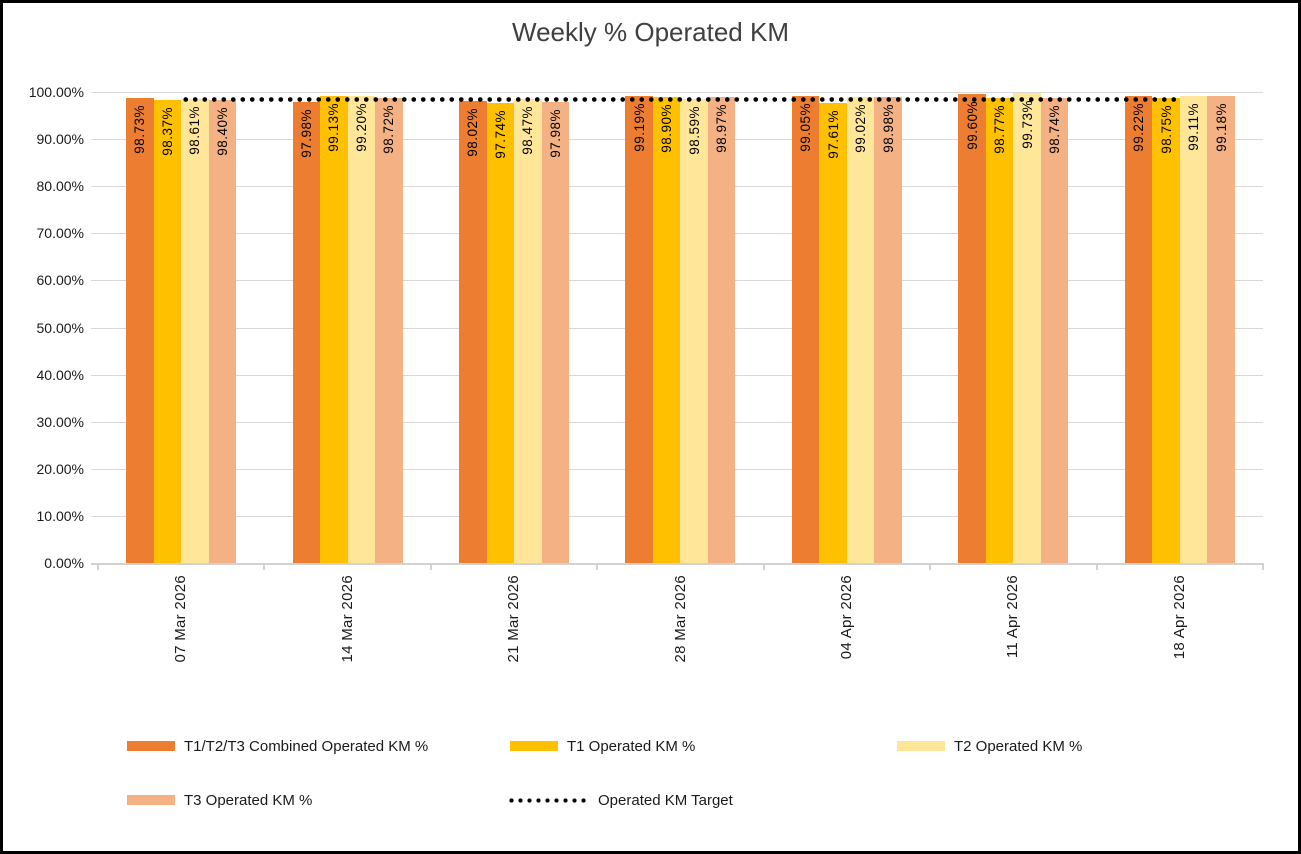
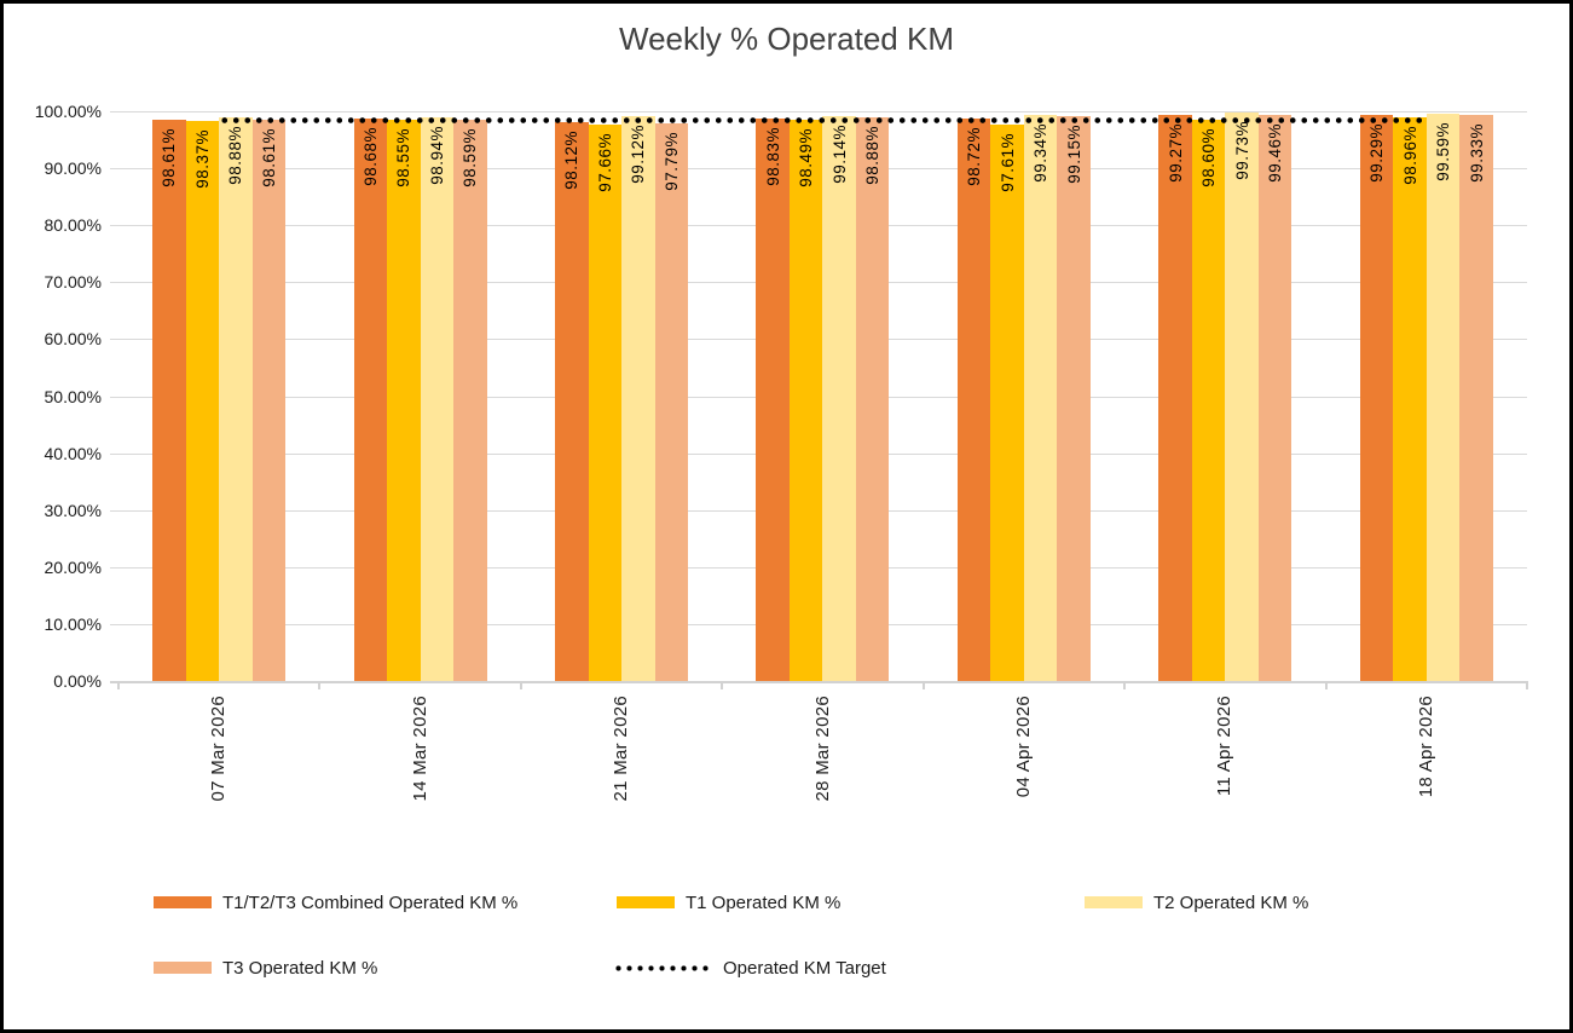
T1/T2/T3 Combined Operated KM %/07 Mar 2026: 98.73% -> 98.61%
T2 Operated KM %/07 Mar 2026: 98.61% -> 98.88%
T3 Operated KM %/07 Mar 2026: 98.40% -> 98.61%
T1/T2/T3 Combined Operated KM %/14 Mar 2026: 97.98% -> 98.68%
T1 Operated KM %/14 Mar 2026: 99.13% -> 98.55%
T2 Operated KM %/14 Mar 2026: 99.20% -> 98.94%
T3 Operated KM %/14 Mar 2026: 98.72% -> 98.59%
T1/T2/T3 Combined Operated KM %/21 Mar 2026: 98.02% -> 98.12%
T1 Operated KM %/21 Mar 2026: 97.74% -> 97.66%
T2 Operated KM %/21 Mar 2026: 98.47% -> 99.12%
T3 Operated KM %/21 Mar 2026: 97.98% -> 97.79%
T1/T2/T3 Combined Operated KM %/28 Mar 2026: 99.19% -> 98.83%
T1 Operated KM %/28 Mar 2026: 98.90% -> 98.49%
T2 Operated KM %/28 Mar 2026: 98.59% -> 99.14%
T3 Operated KM %/28 Mar 2026: 98.97% -> 98.88%
T1/T2/T3 Combined Operated KM %/04 Apr 2026: 99.05% -> 98.72%
T2 Operated KM %/04 Apr 2026: 99.02% -> 99.34%
T3 Operated KM %/04 Apr 2026: 98.98% -> 99.15%
T1/T2/T3 Combined Operated KM %/11 Apr 2026: 99.60% -> 99.27%
T1 Operated KM %/11 Apr 2026: 98.77% -> 98.60%
T3 Operated KM %/11 Apr 2026: 98.74% -> 99.46%
T1/T2/T3 Combined Operated KM %/18 Apr 2026: 99.22% -> 99.29%
T1 Operated KM %/18 Apr 2026: 98.75% -> 98.96%
T2 Operated KM %/18 Apr 2026: 99.11% -> 99.59%
T3 Operated KM %/18 Apr 2026: 99.18% -> 99.33%
